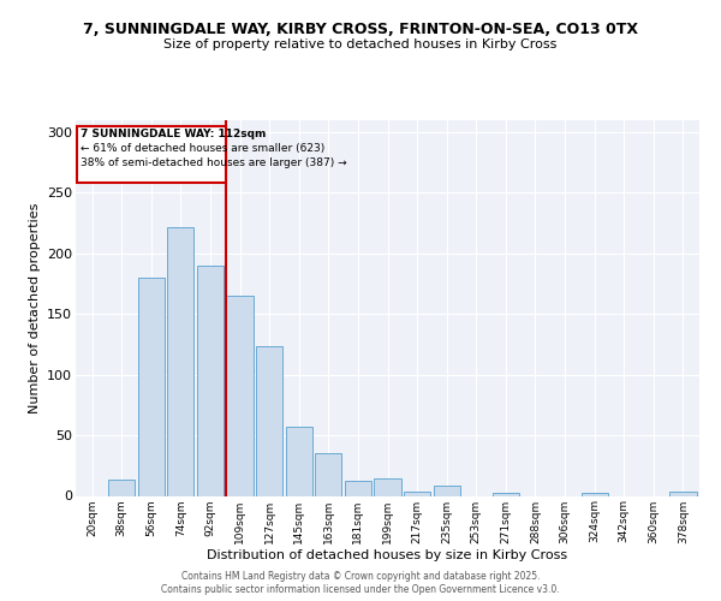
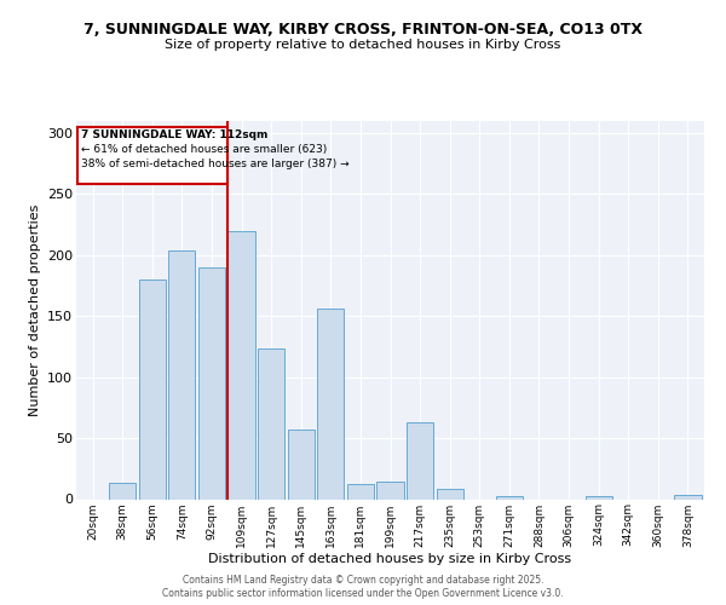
74sqm: 222 -> 204
109sqm: 165 -> 220
163sqm: 35 -> 156
217sqm: 3 -> 63
